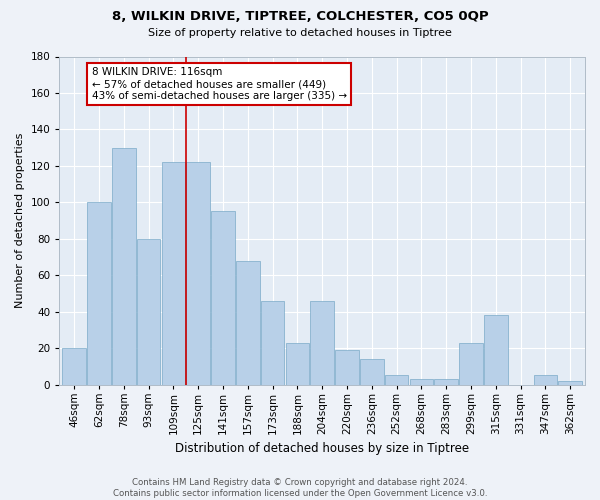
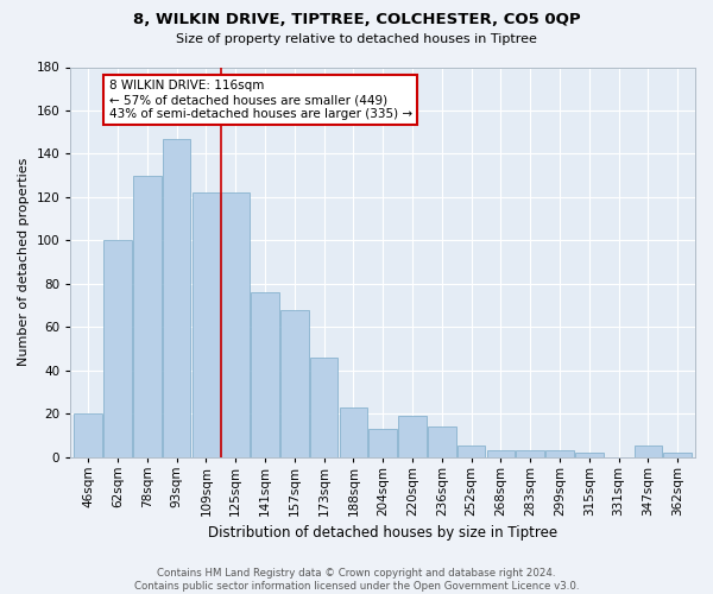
93sqm: 80 -> 147
141sqm: 95 -> 76
204sqm: 46 -> 13
299sqm: 23 -> 3
315sqm: 38 -> 2
